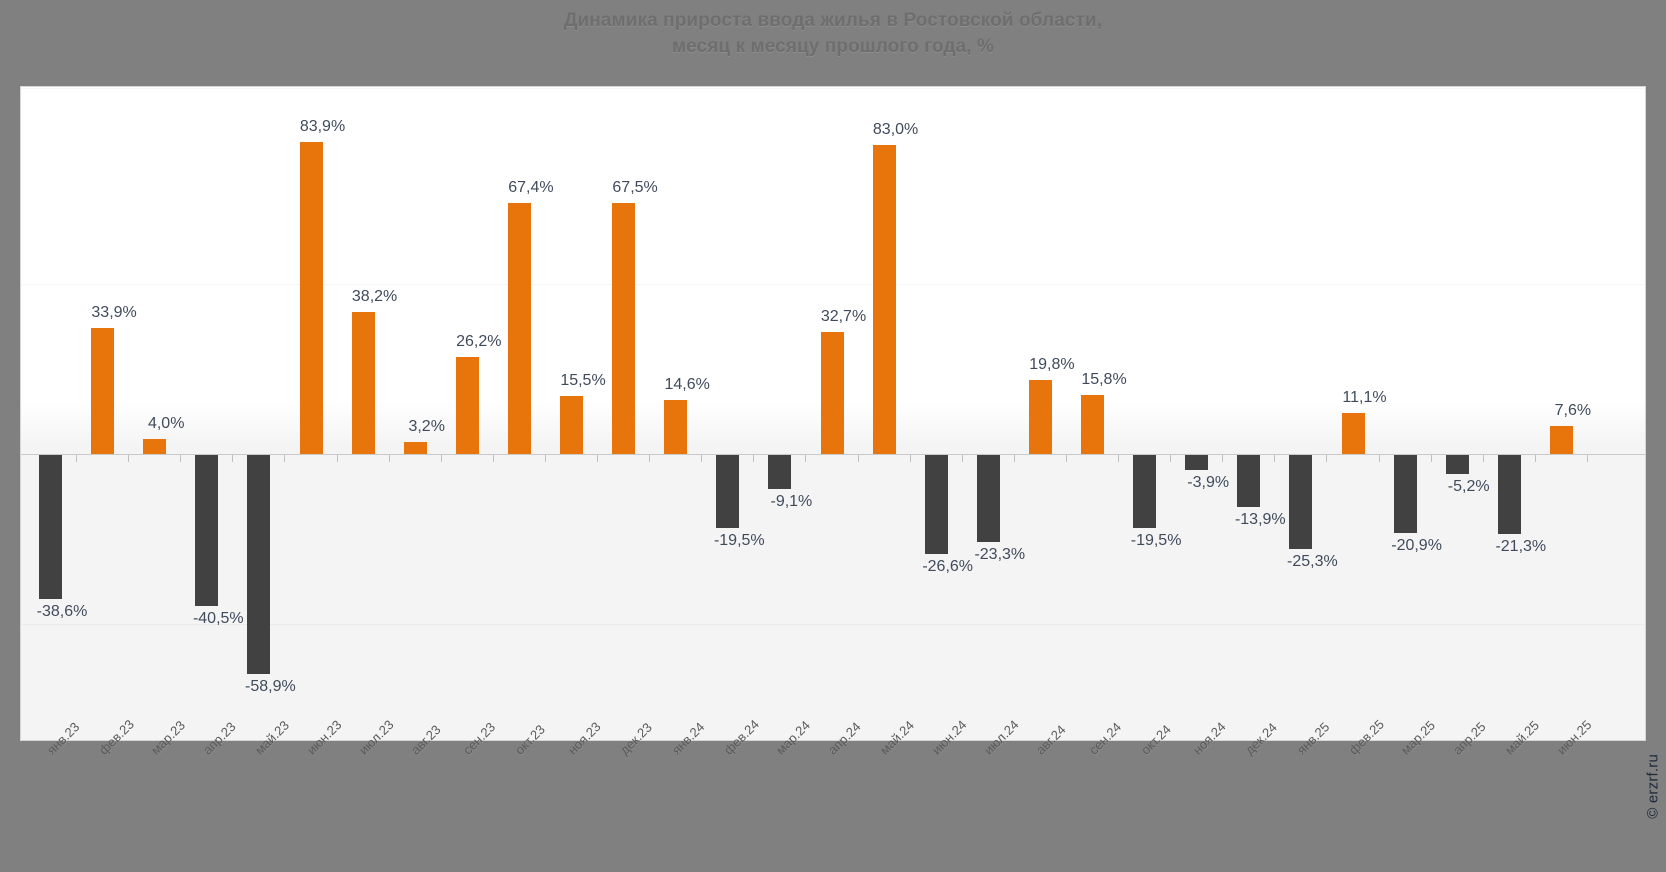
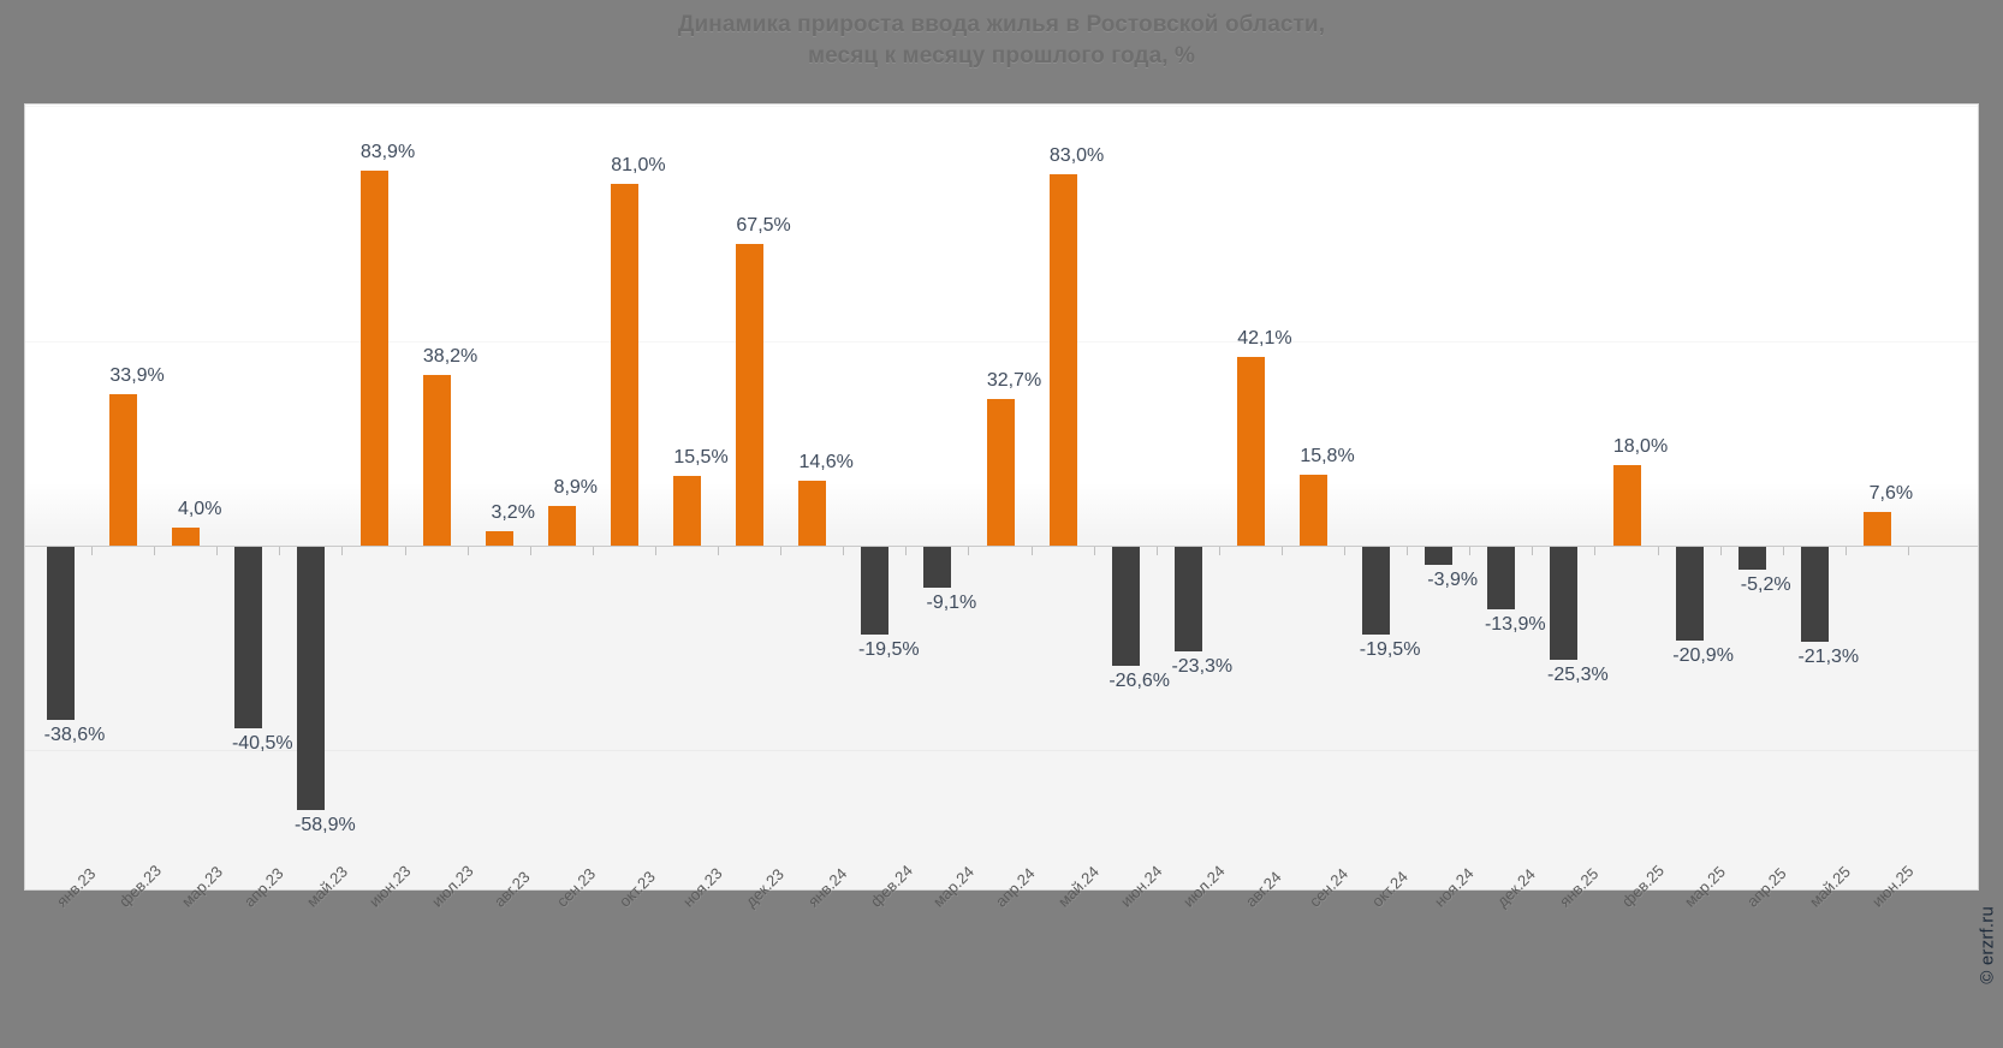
сен.23: 26,2% -> 8,9%
окт.23: 67,4% -> 81,0%
авг.24: 19,8% -> 42,1%
фев.25: 11,1% -> 18,0%
